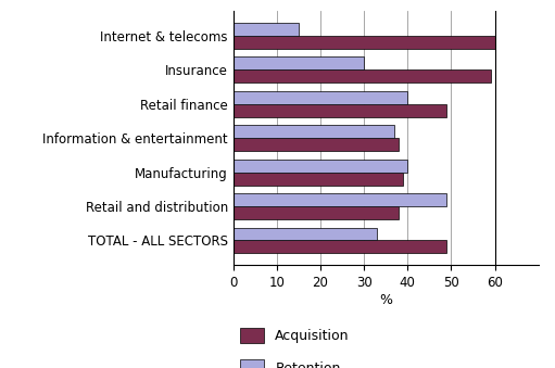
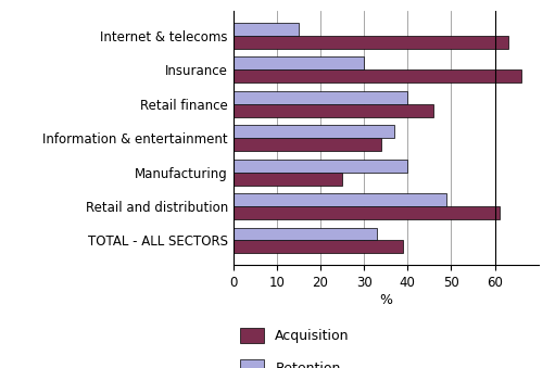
Acquisition/Internet & telecoms: 60 -> 63
Acquisition/Insurance: 59 -> 66
Acquisition/Retail finance: 49 -> 46
Acquisition/Information & entertainment: 38 -> 34
Acquisition/Manufacturing: 39 -> 25
Acquisition/Retail and distribution: 38 -> 61
Acquisition/TOTAL - ALL SECTORS: 49 -> 39
